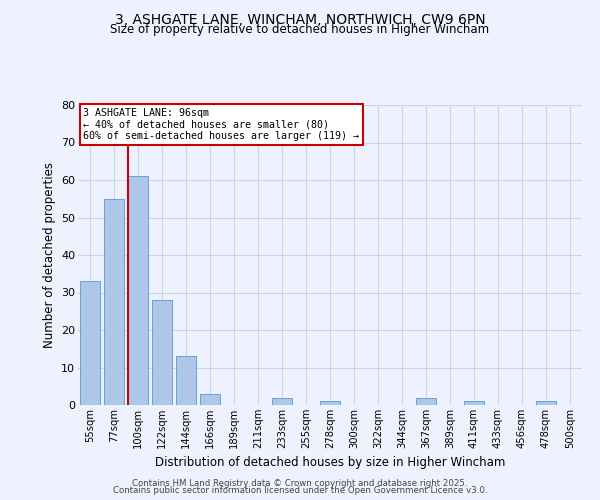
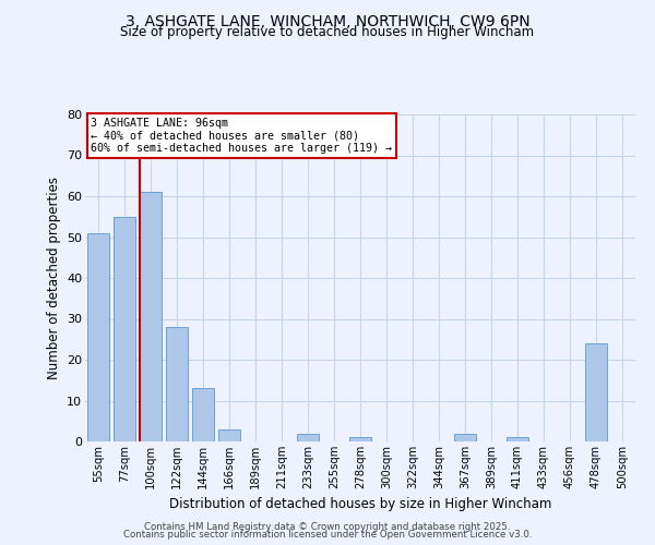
55sqm: 33 -> 51
478sqm: 1 -> 24
